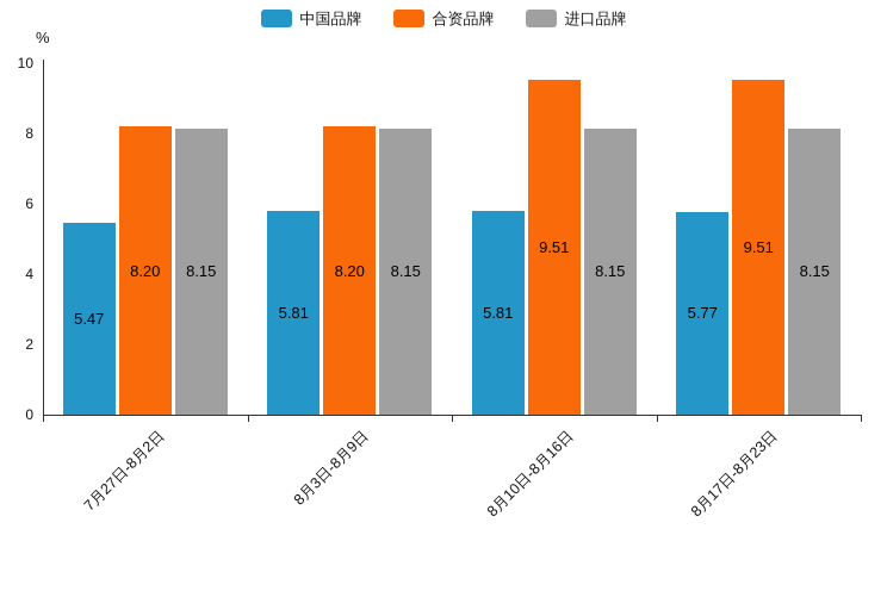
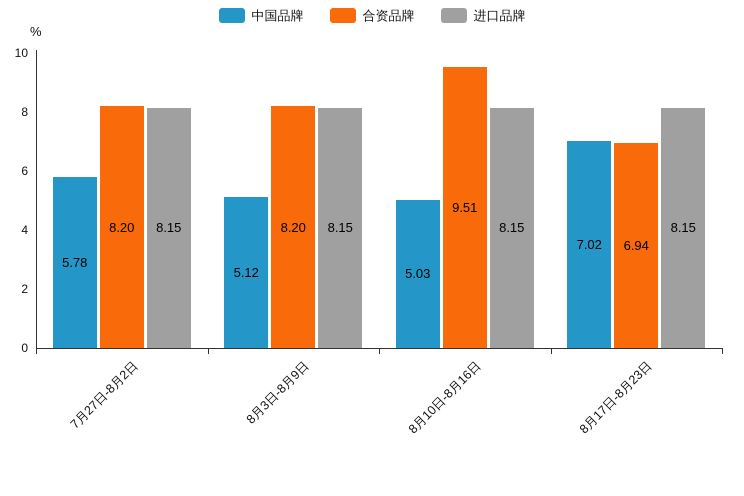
中国品牌/7月27日-8月2日: 5.47 -> 5.78
中国品牌/8月3日-8月9日: 5.81 -> 5.12
中国品牌/8月10日-8月16日: 5.81 -> 5.03
中国品牌/8月17日-8月23日: 5.77 -> 7.02
合资品牌/8月17日-8月23日: 9.51 -> 6.94
